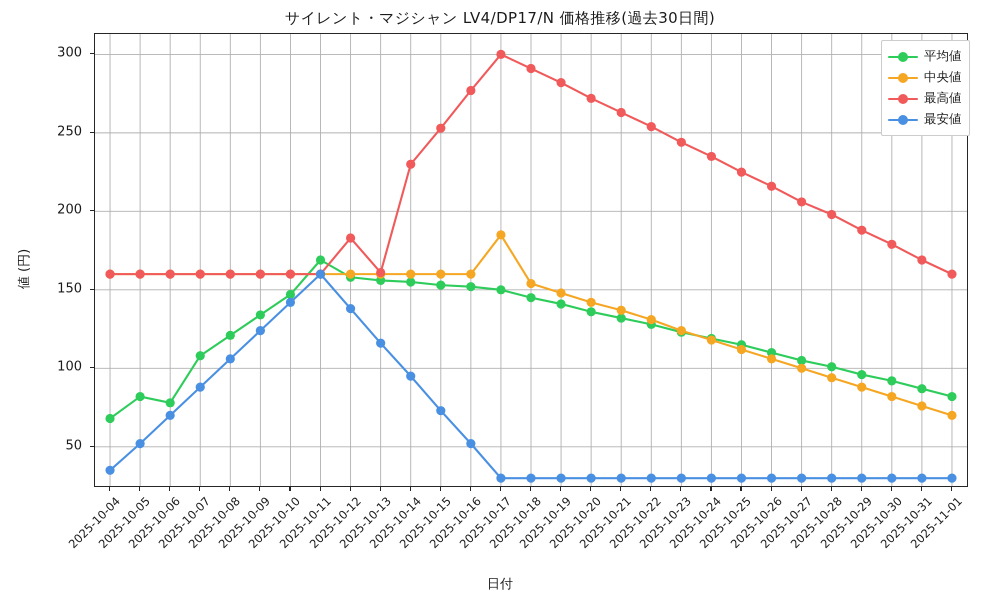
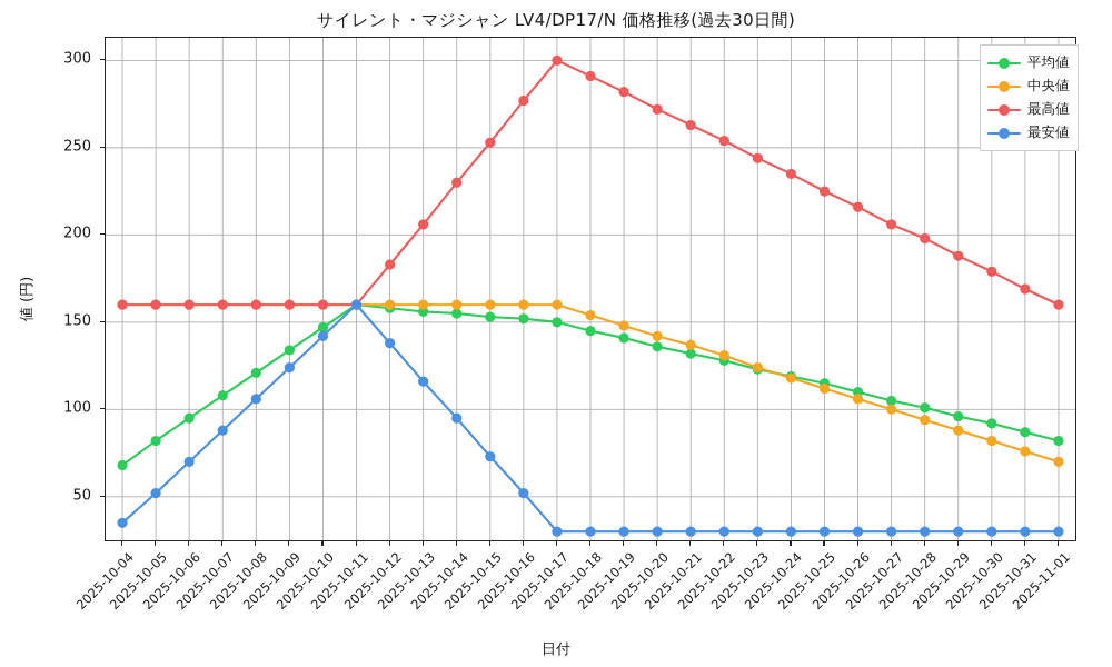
平均値/2025-10-06: 78 -> 95
平均値/2025-10-11: 169 -> 160
最高値/2025-10-13: 161 -> 206
中央値/2025-10-17: 185 -> 160
